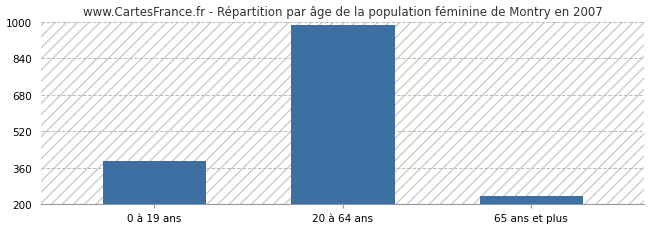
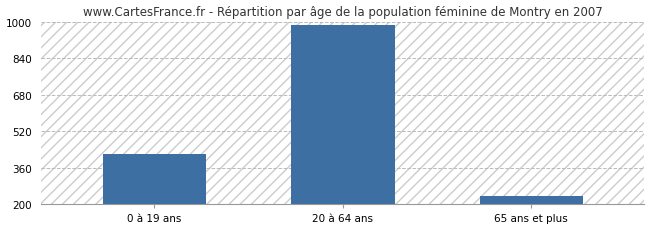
0 à 19 ans: 390 -> 420
